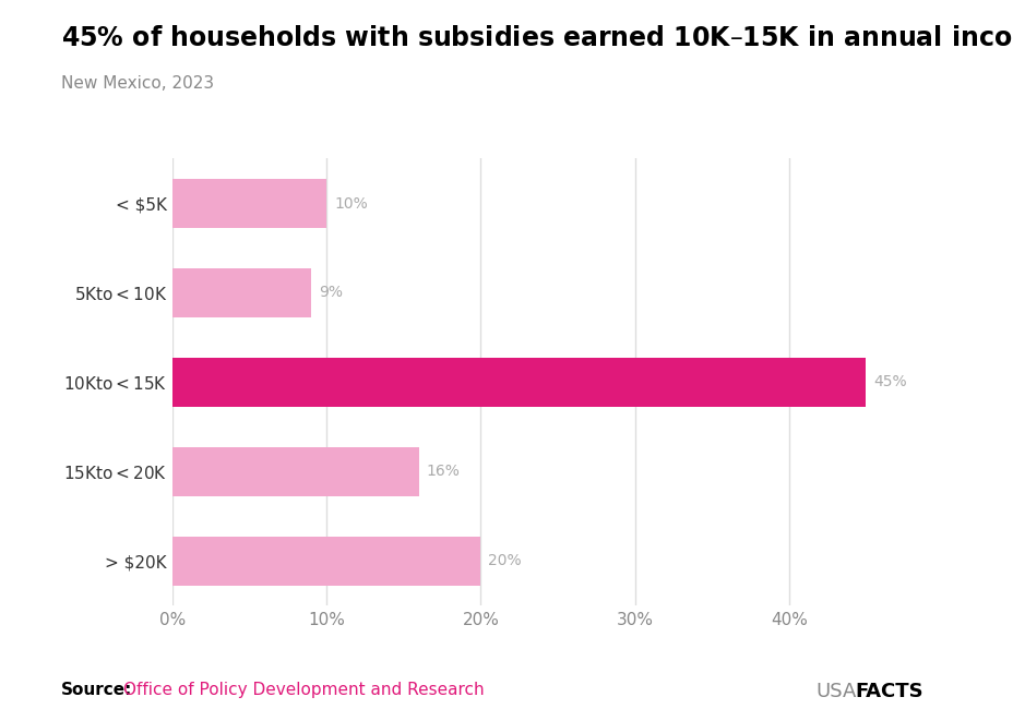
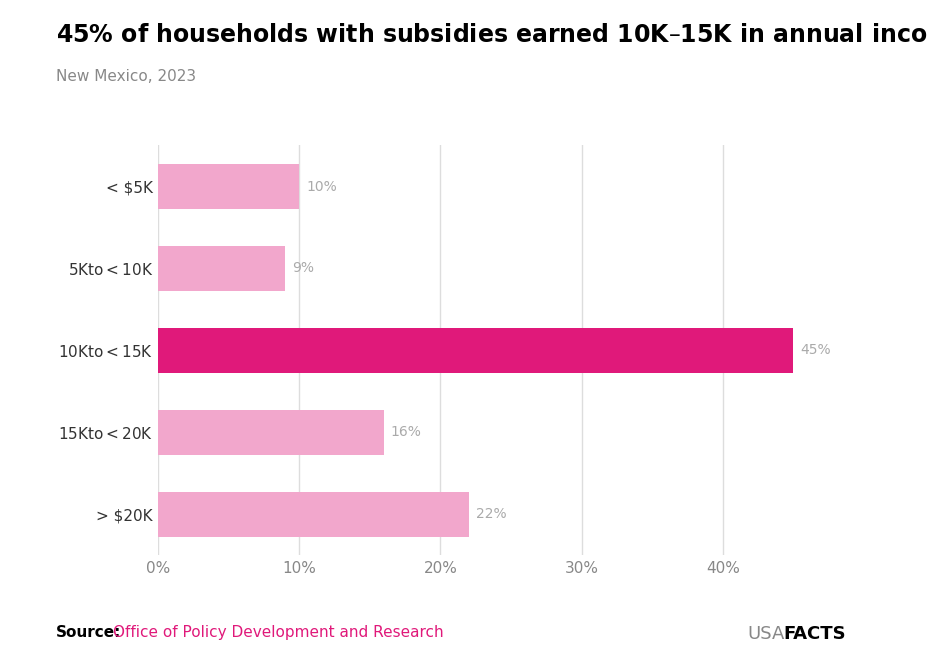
> $20K: 20% -> 22%
